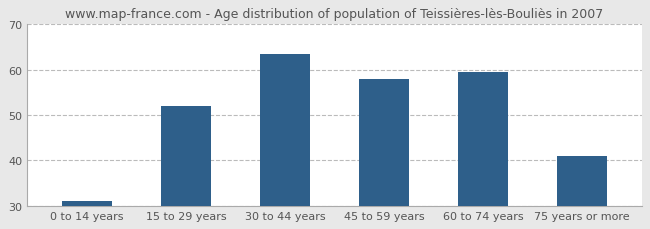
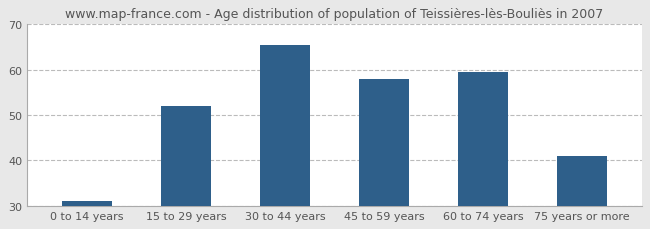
30 to 44 years: 63.5 -> 65.5
